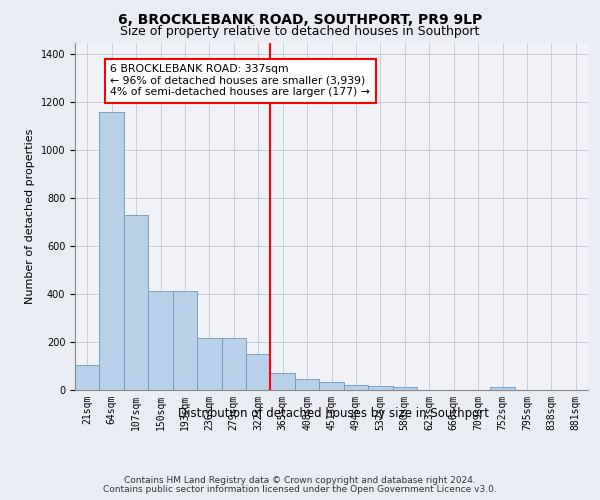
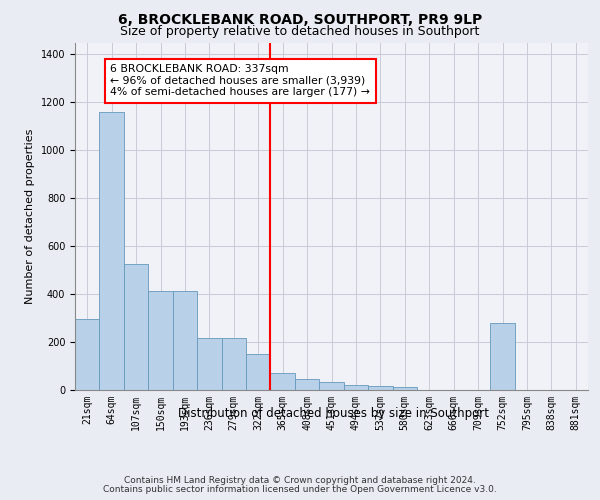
21sqm: 105 -> 295
107sqm: 730 -> 525
752sqm: 12 -> 280
